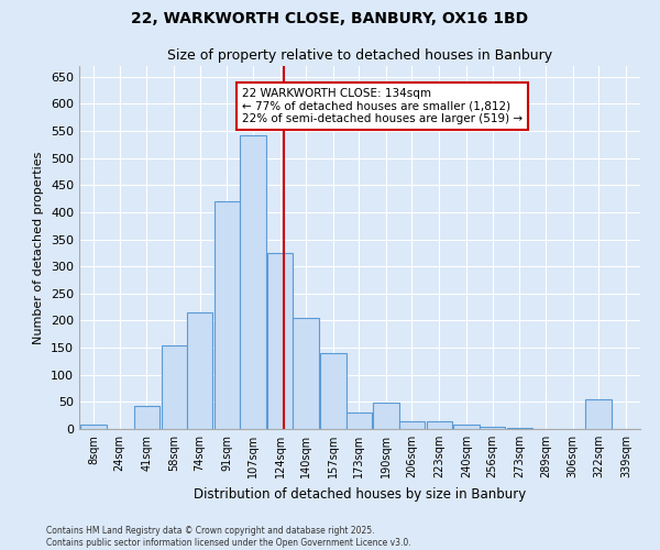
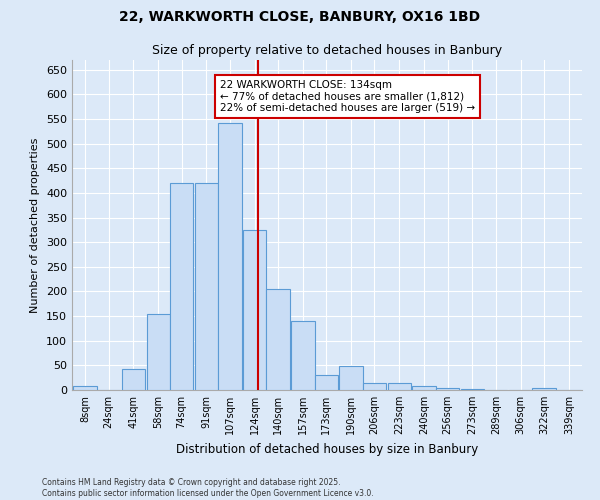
74sqm: 215 -> 420
322sqm: 55 -> 5
